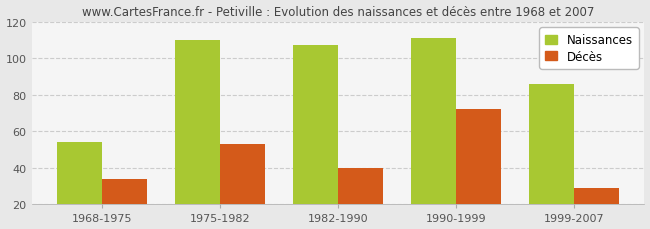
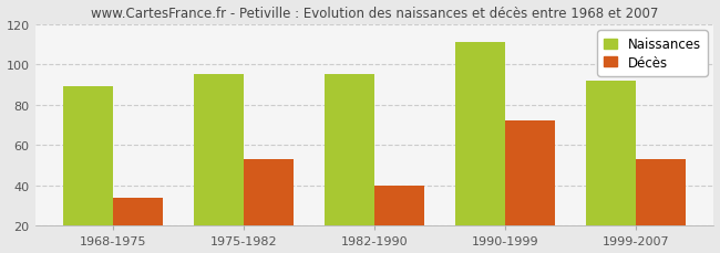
Naissances/1968-1975: 54 -> 89
Naissances/1975-1982: 110 -> 95
Naissances/1982-1990: 107 -> 95
Naissances/1999-2007: 86 -> 92
Décès/1999-2007: 29 -> 53
